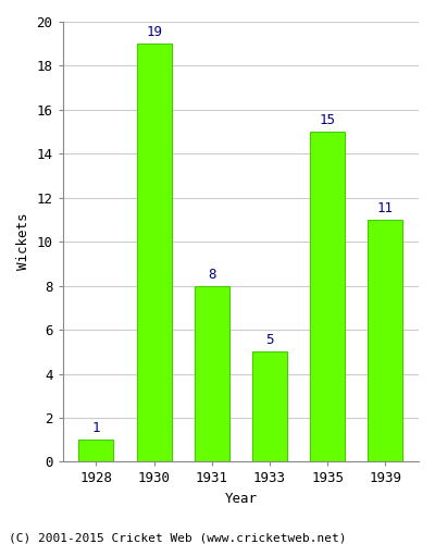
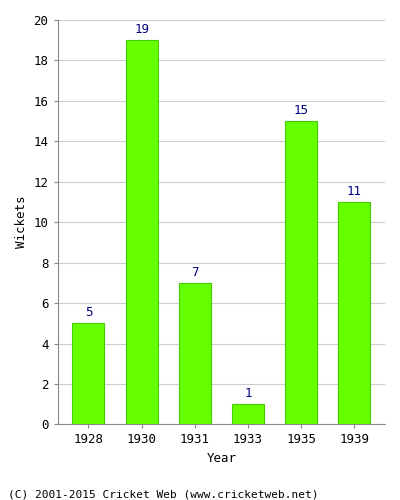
1928: 1 -> 5
1931: 8 -> 7
1933: 5 -> 1
